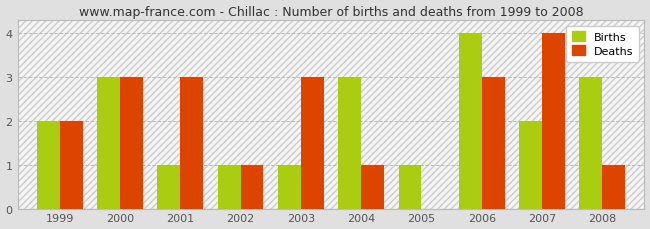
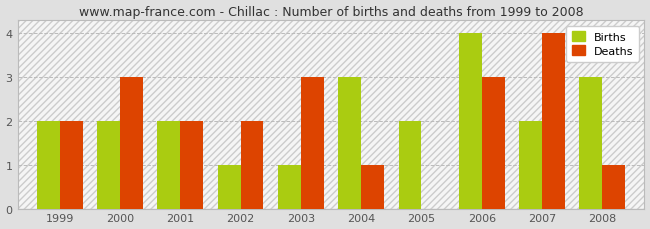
Births/2000: 3 -> 2
Births/2001: 1 -> 2
Deaths/2001: 3 -> 2
Deaths/2002: 1 -> 2
Births/2005: 1 -> 2
